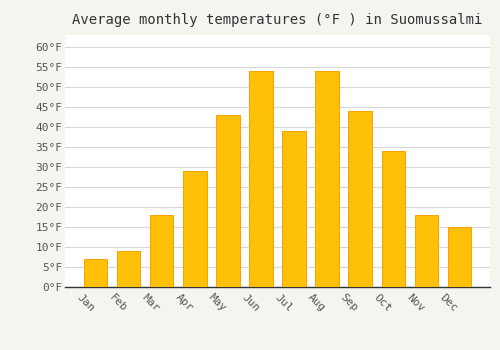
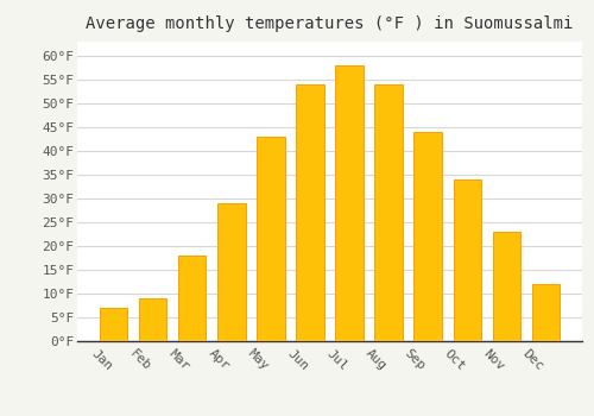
Jul: 39°F -> 58°F
Nov: 18°F -> 23°F
Dec: 15°F -> 12°F
